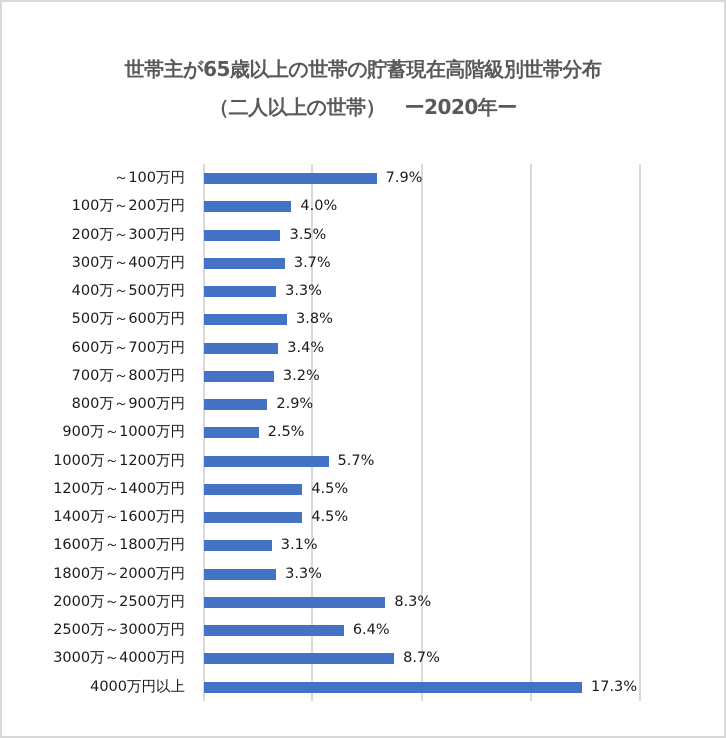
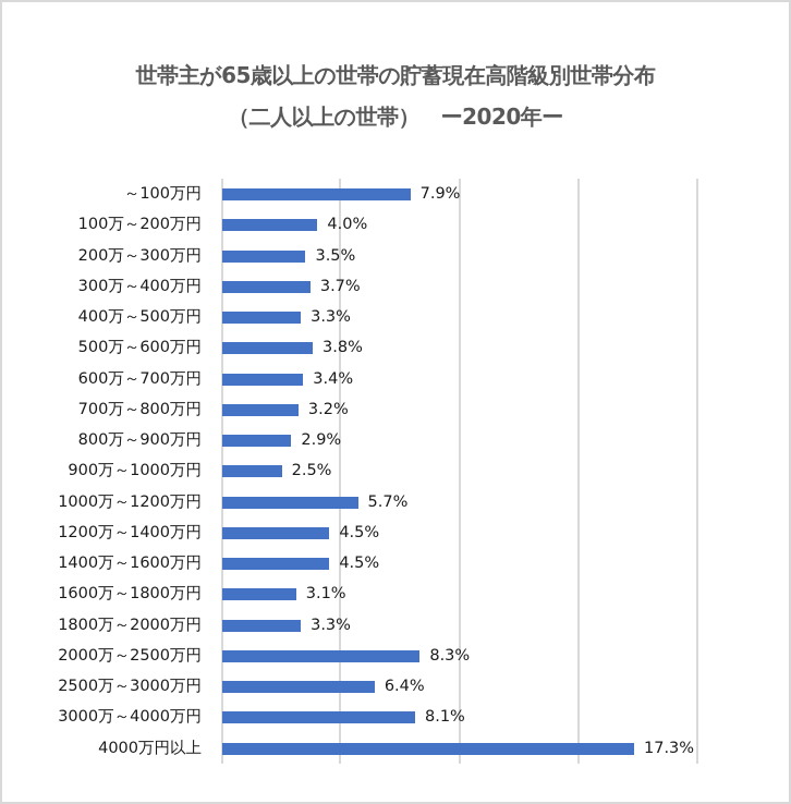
3000万～4000万円: 8.7% -> 8.1%
